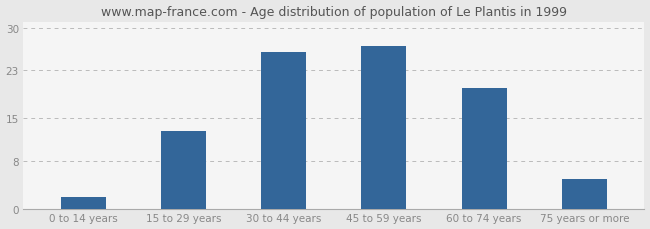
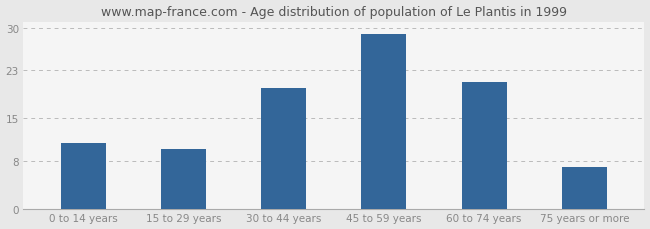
0 to 14 years: 2 -> 11
15 to 29 years: 13 -> 10
30 to 44 years: 26 -> 20
45 to 59 years: 27 -> 29
60 to 74 years: 20 -> 21
75 years or more: 5 -> 7
